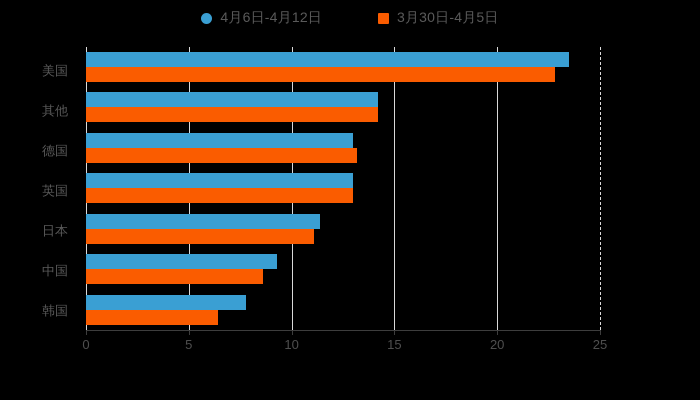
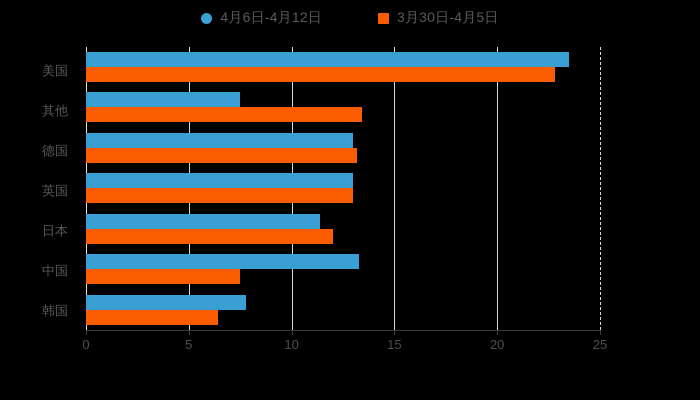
4月6日-4月12日/其他: 14.2 -> 7.5
3月30日-4月5日/其他: 14.2 -> 13.4
3月30日-4月5日/日本: 11.1 -> 12.0
4月6日-4月12日/中国: 9.3 -> 13.3
3月30日-4月5日/中国: 8.6 -> 7.5
